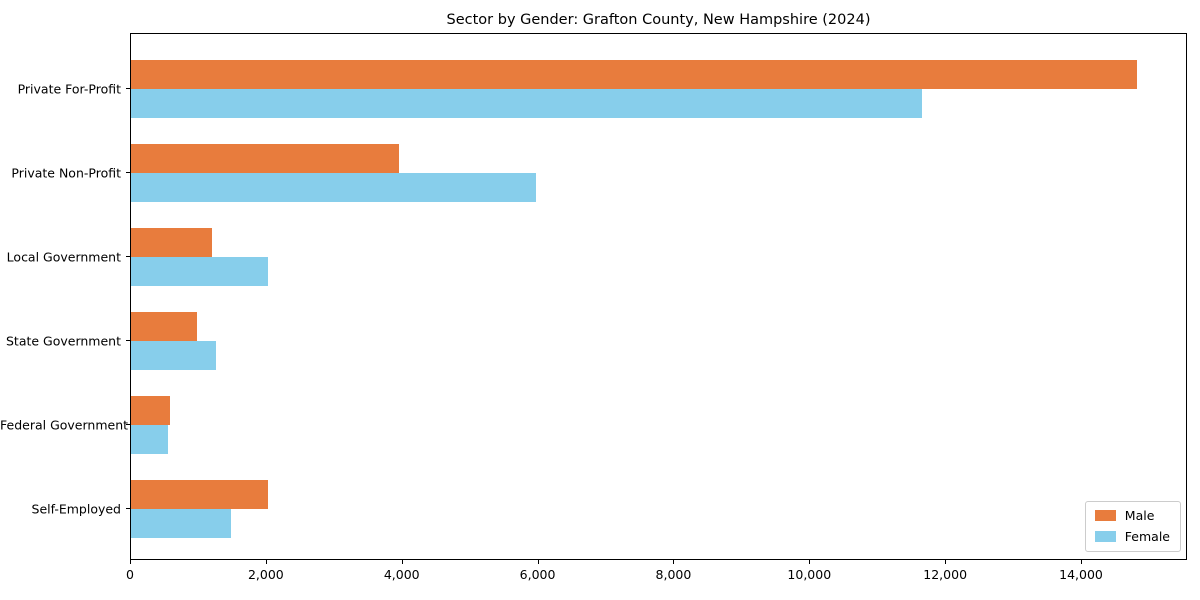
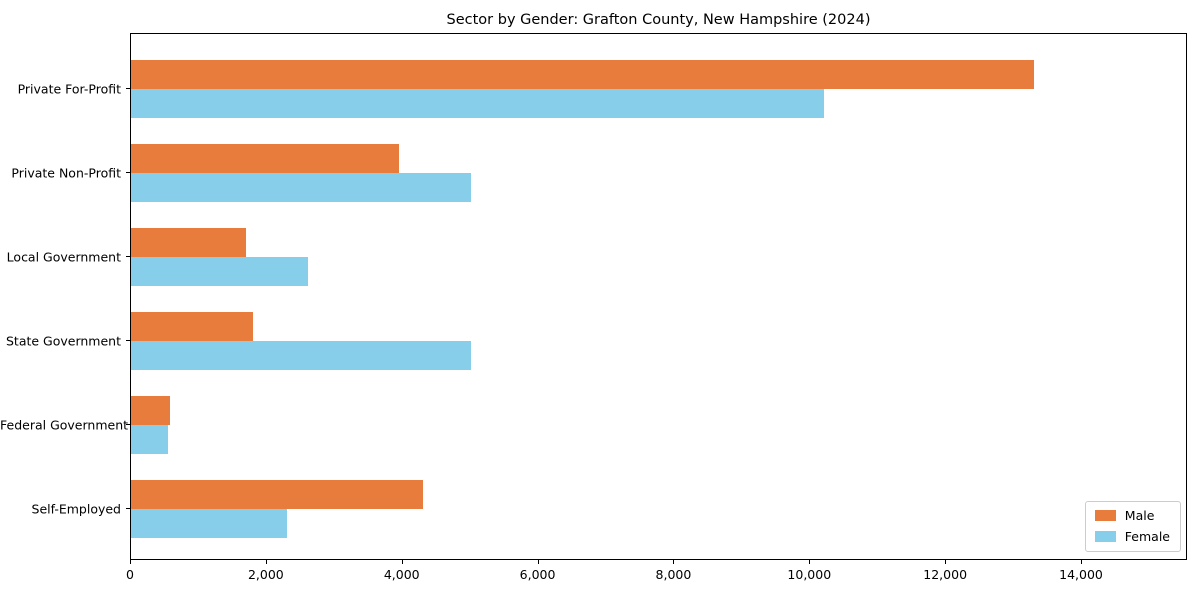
Male/Private For-Profit: 14800 -> 13300
Female/Private For-Profit: 11600 -> 10200
Female/Private Non-Profit: 6000 -> 5000
Male/Local Government: 1200 -> 1700
Female/Local Government: 2000 -> 2600
Male/State Government: 1000 -> 1800
Female/State Government: 1200 -> 5000
Male/Self-Employed: 2000 -> 4300
Female/Self-Employed: 1500 -> 2300
